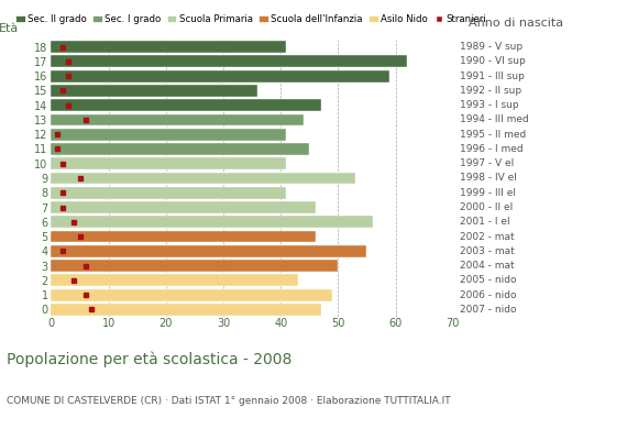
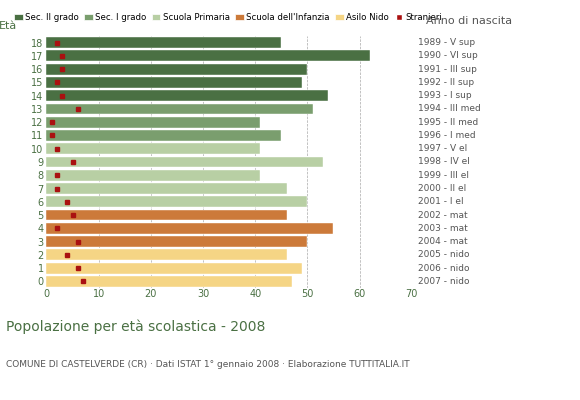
18: 41 -> 45
16: 59 -> 50
15: 36 -> 49
14: 47 -> 54
13: 44 -> 51
6: 56 -> 50
2: 43 -> 46
